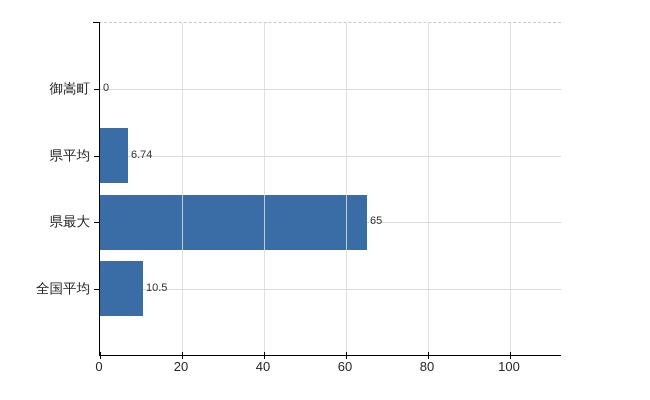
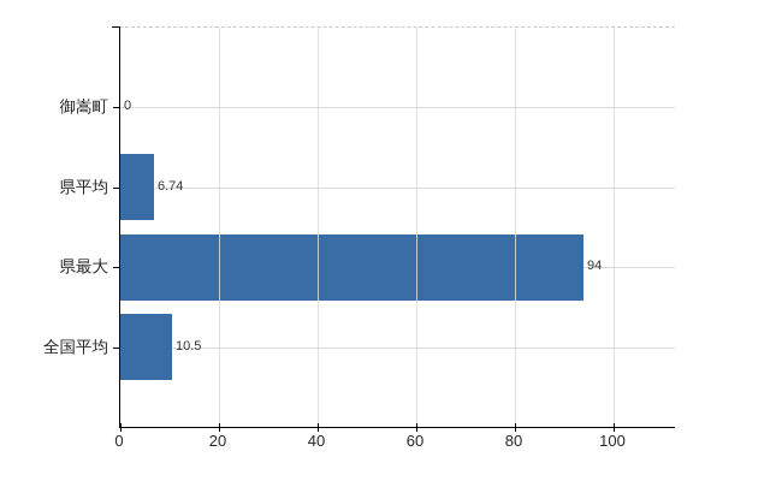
県最大: 65 -> 94
